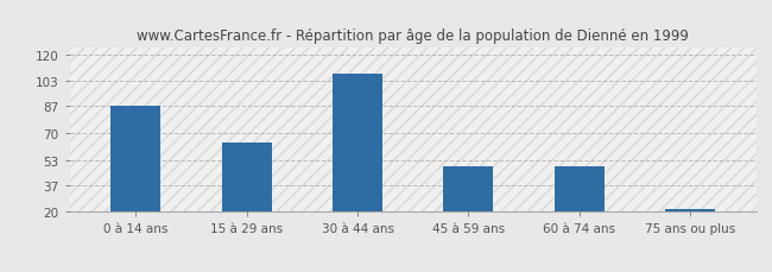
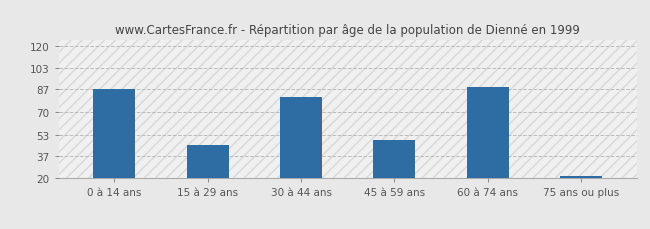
15 à 29 ans: 64 -> 45
30 à 44 ans: 108 -> 81
60 à 74 ans: 49 -> 89
